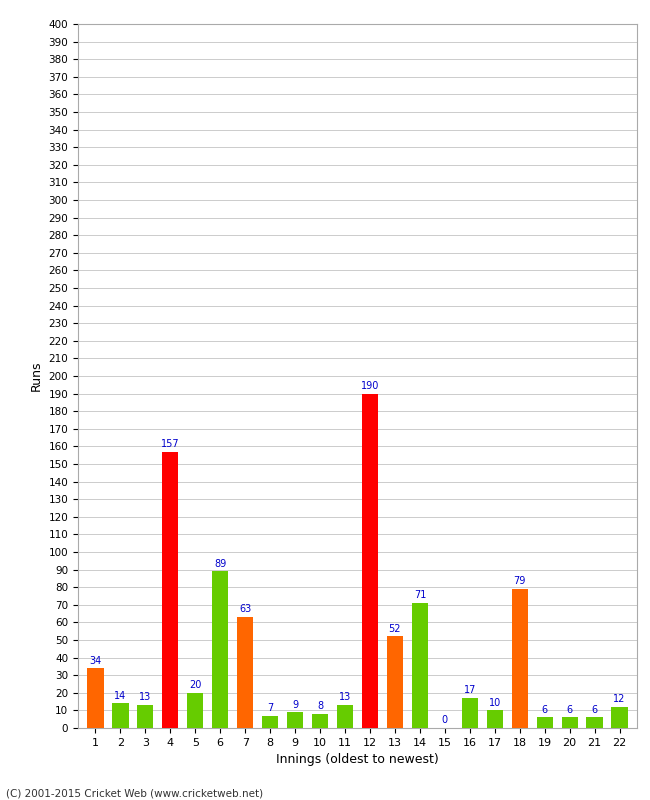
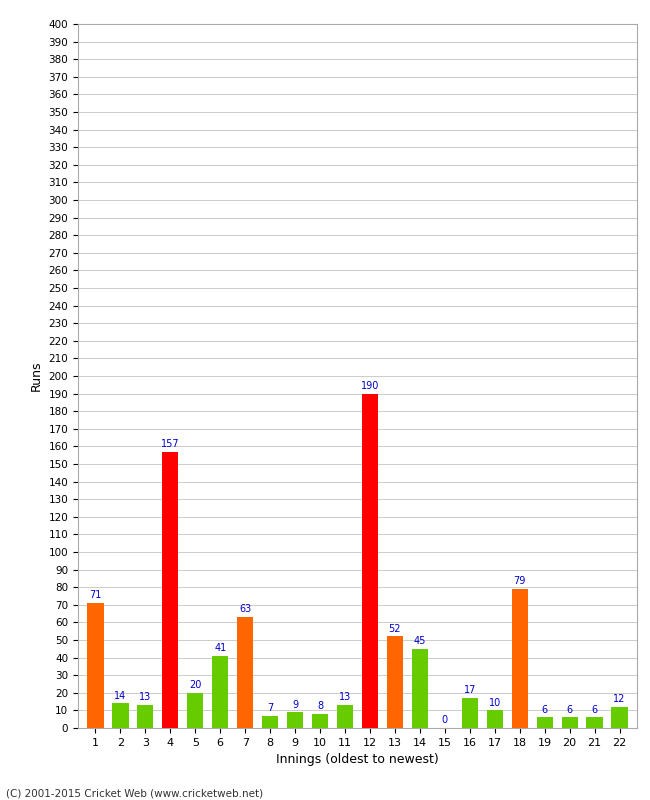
1: 34 -> 71
6: 89 -> 41
14: 71 -> 45
